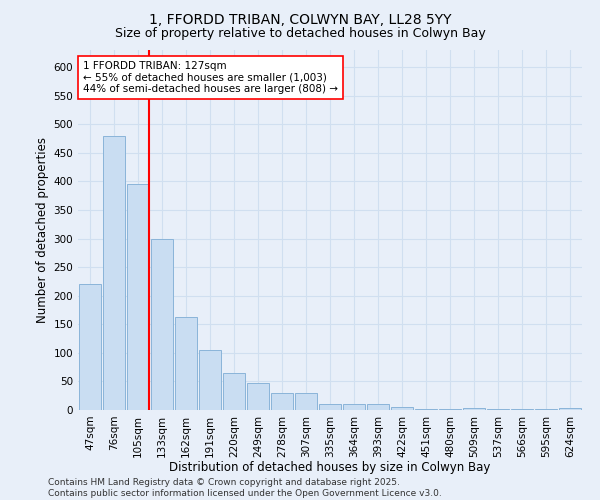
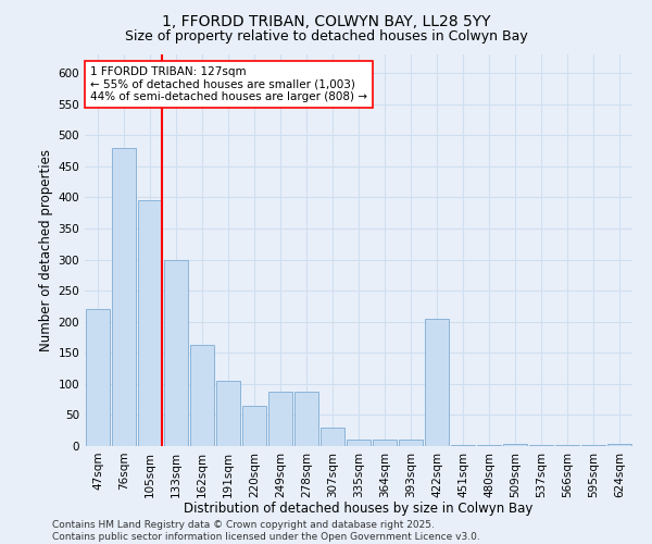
249sqm: 47 -> 88
278sqm: 30 -> 88
422sqm: 5 -> 204
